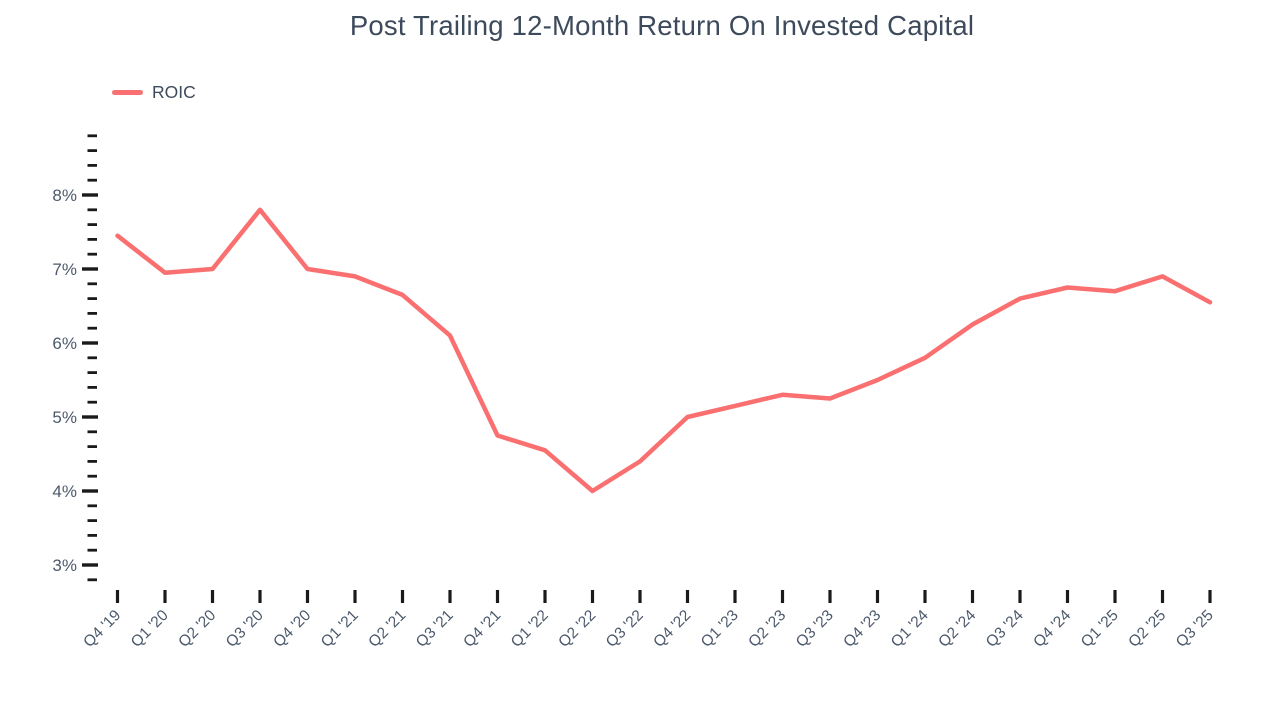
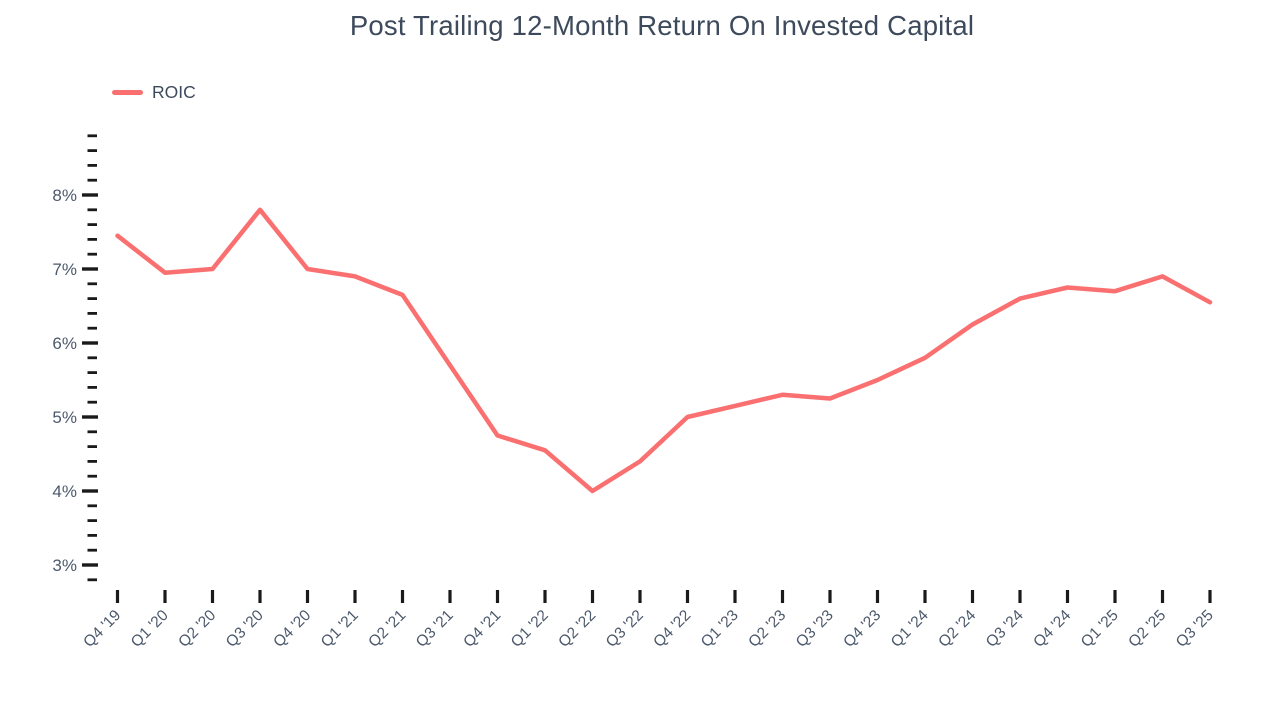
Q3 '21: 6.1% -> 5.7%
